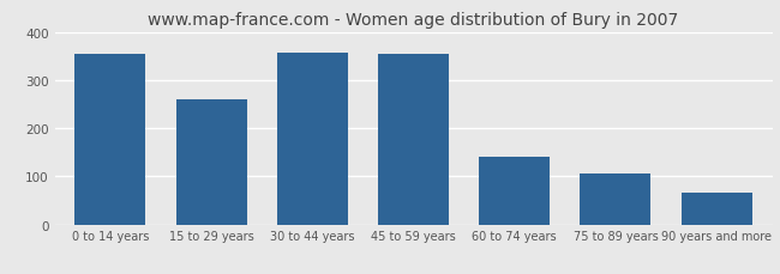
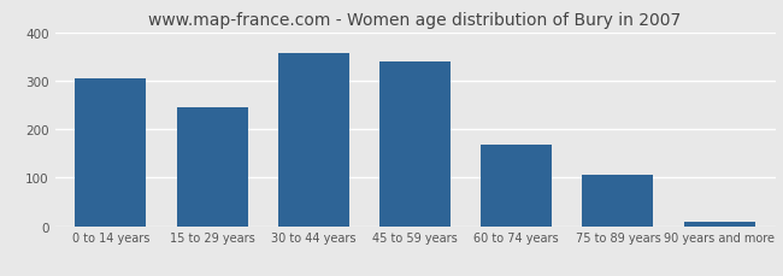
0 to 14 years: 355 -> 304
15 to 29 years: 260 -> 245
45 to 59 years: 355 -> 340
60 to 74 years: 140 -> 168
90 years and more: 65 -> 10
